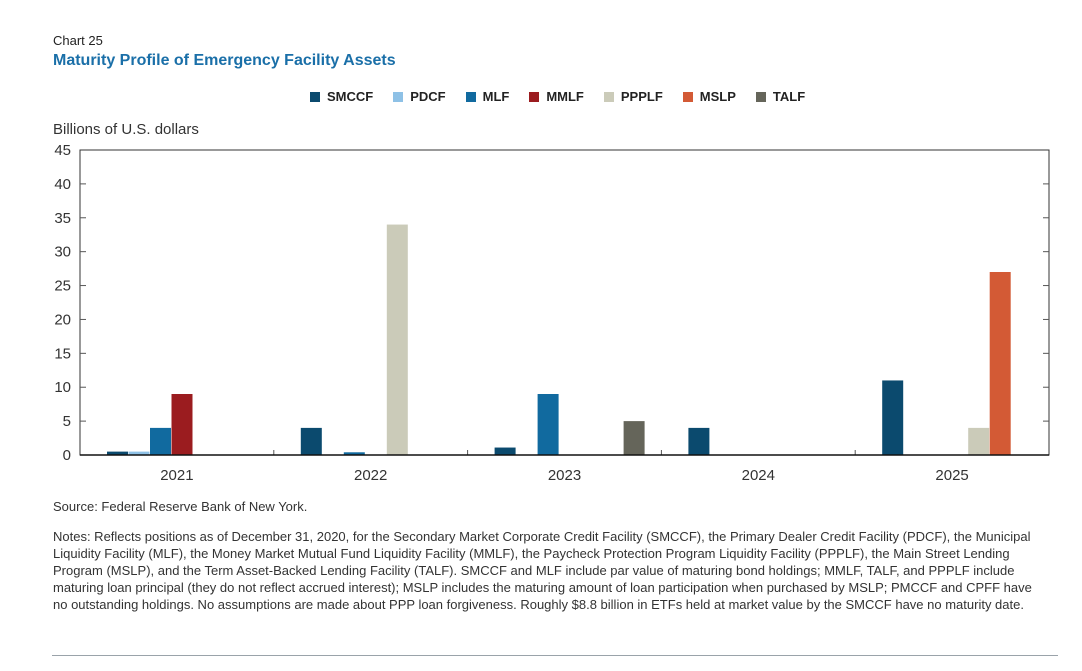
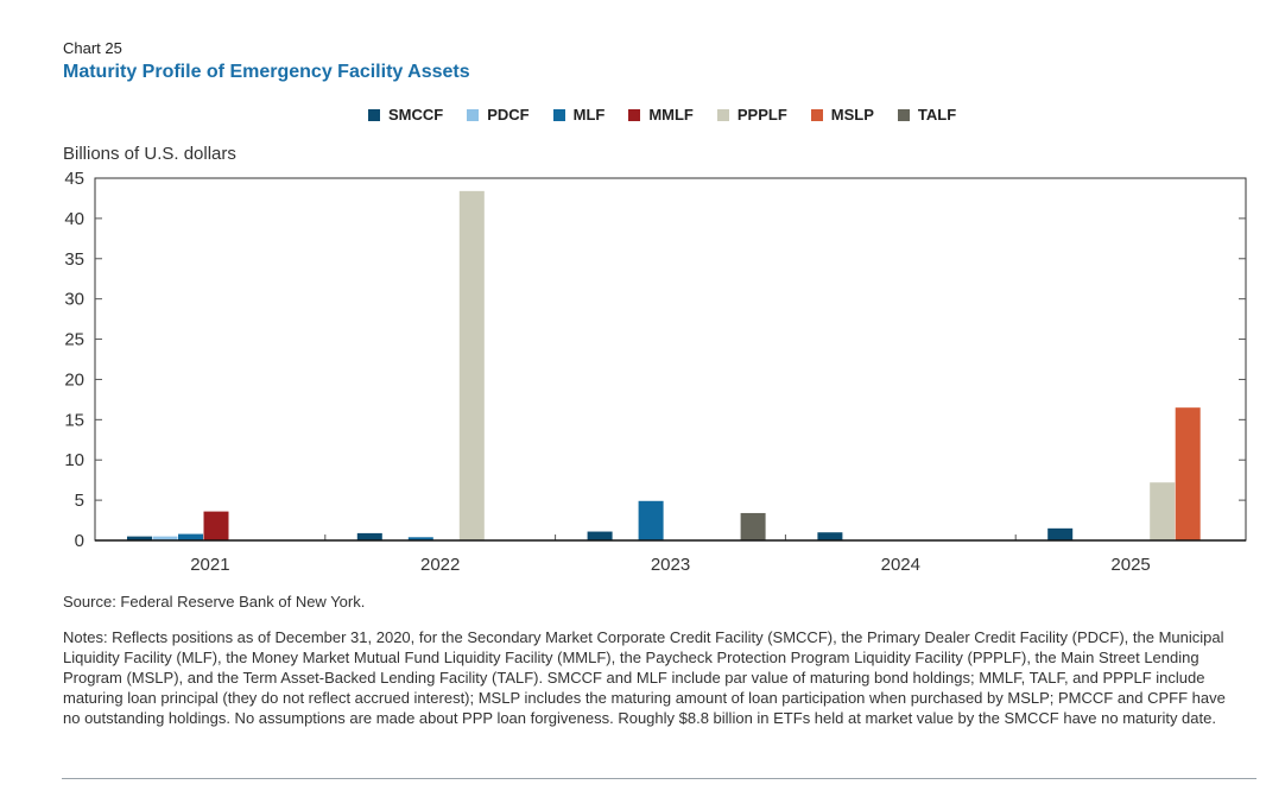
MLF/2021: 4 -> 1
MMLF/2021: 9 -> 4
SMCCF/2022: 4 -> 1
PPPLF/2022: 34 -> 43
MLF/2023: 9 -> 5
TALF/2023: 5 -> 3
SMCCF/2024: 4 -> 1
SMCCF/2025: 11 -> 2
PPPLF/2025: 4 -> 7
MSLP/2025: 27 -> 16
